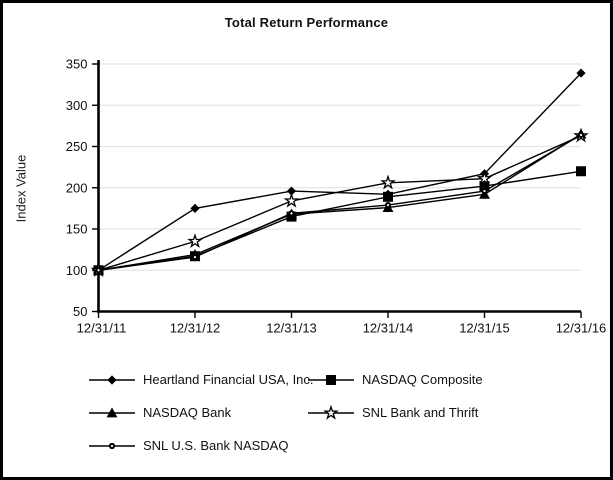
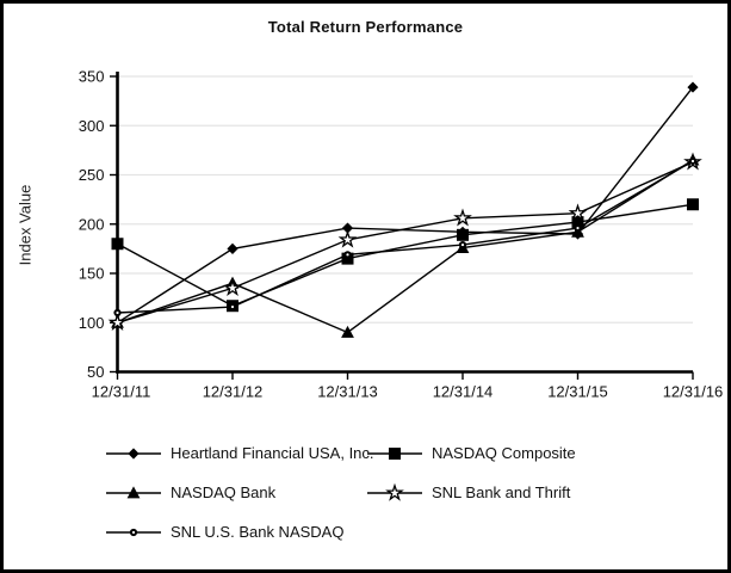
NASDAQ Composite/12/31/11: 100 -> 180
SNL U.S. Bank NASDAQ/12/31/11: 100 -> 110
NASDAQ Bank/12/31/12: 120 -> 140
NASDAQ Bank/12/31/13: 170 -> 90
Heartland Financial USA, Inc./12/31/15: 220 -> 190
